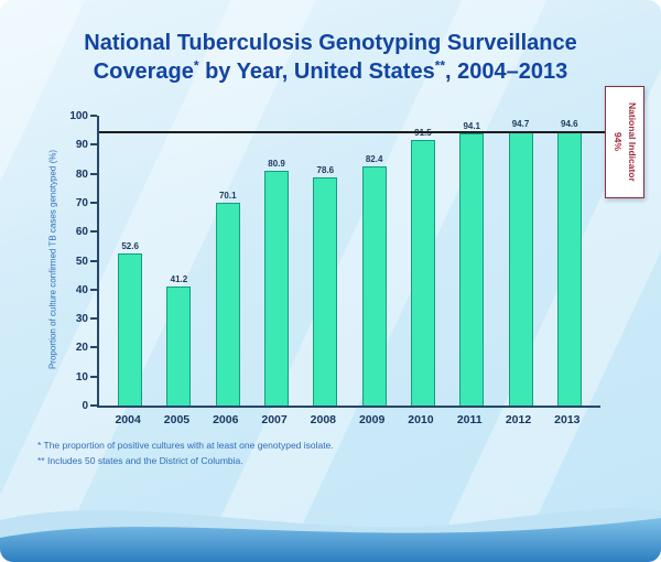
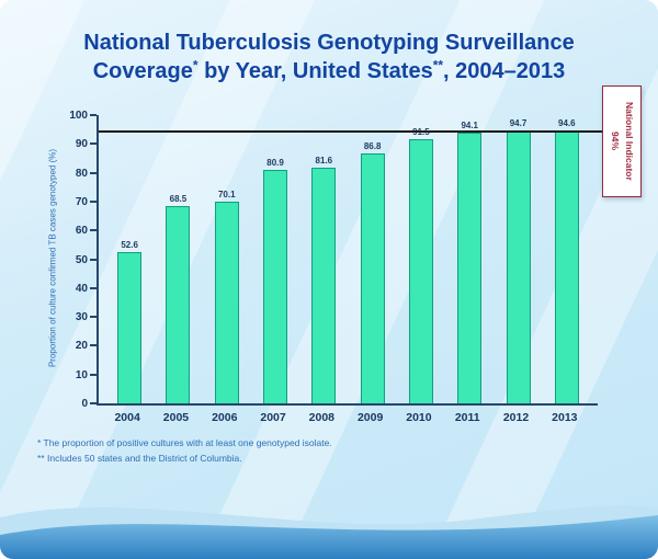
2005: 41.2 -> 68.5
2008: 78.6 -> 81.6
2009: 82.4 -> 86.8
